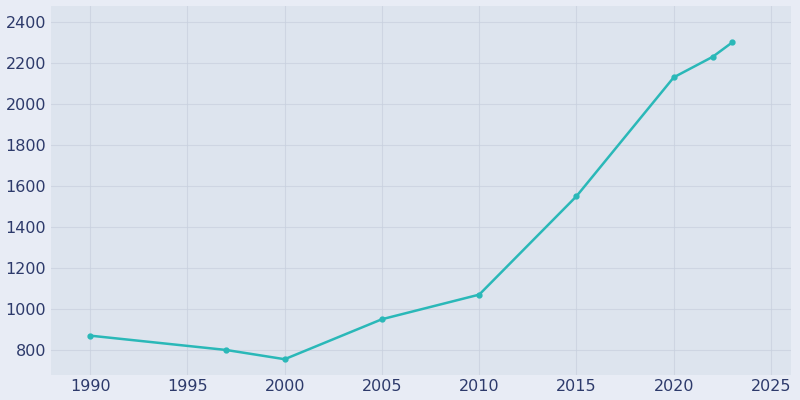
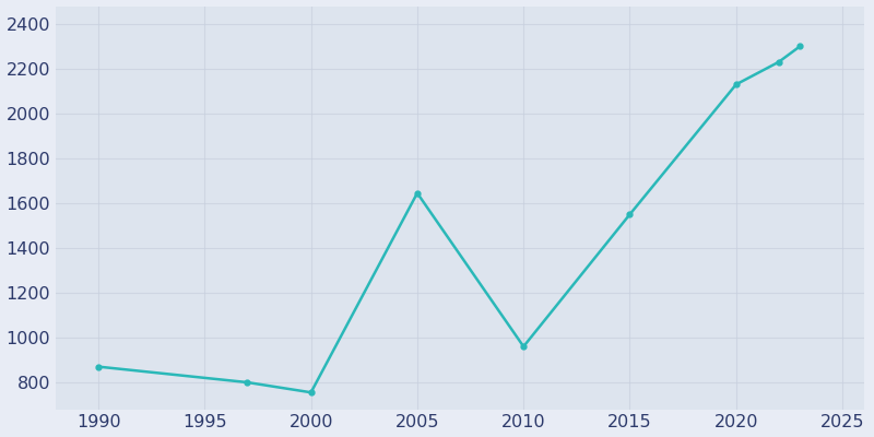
2005: 950 -> 1645
2010: 1070 -> 960
